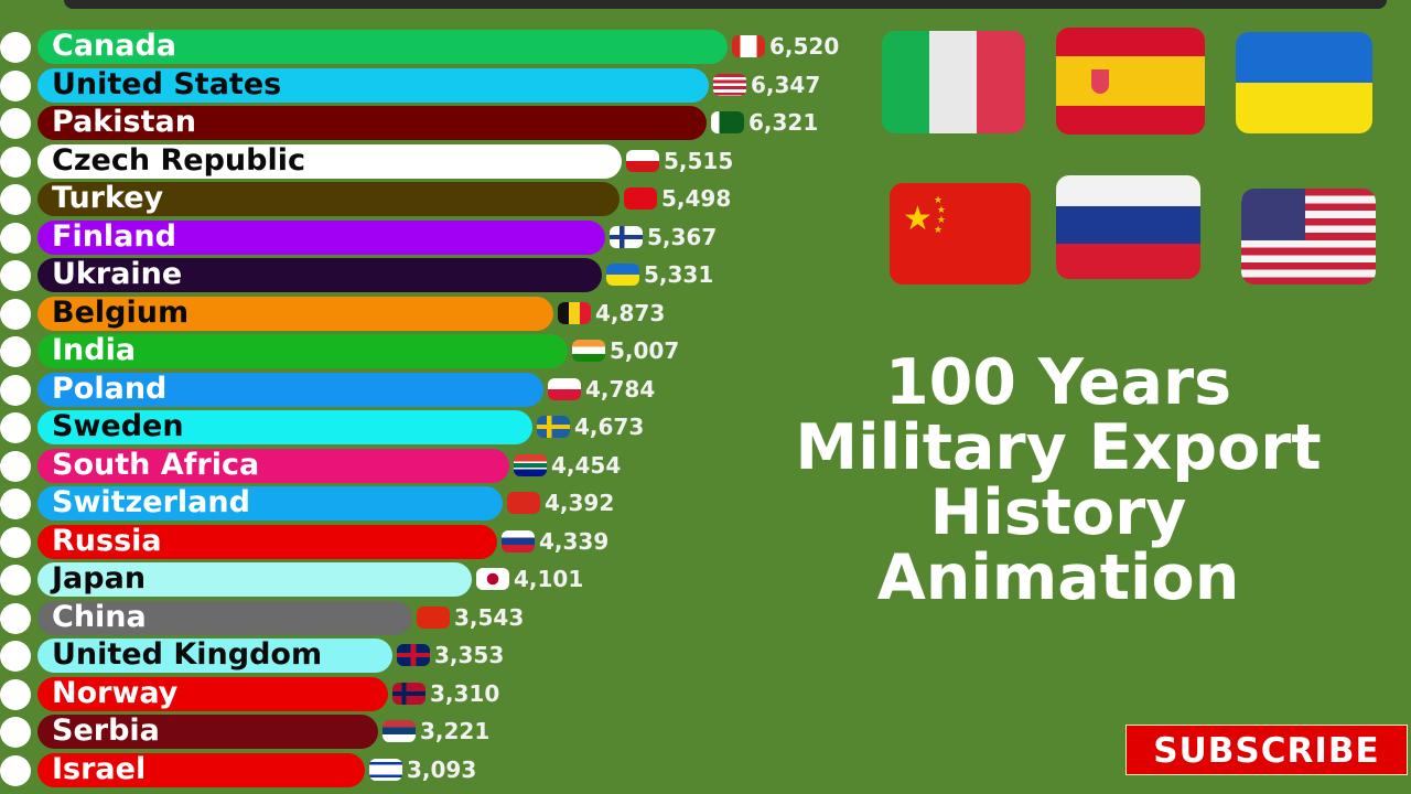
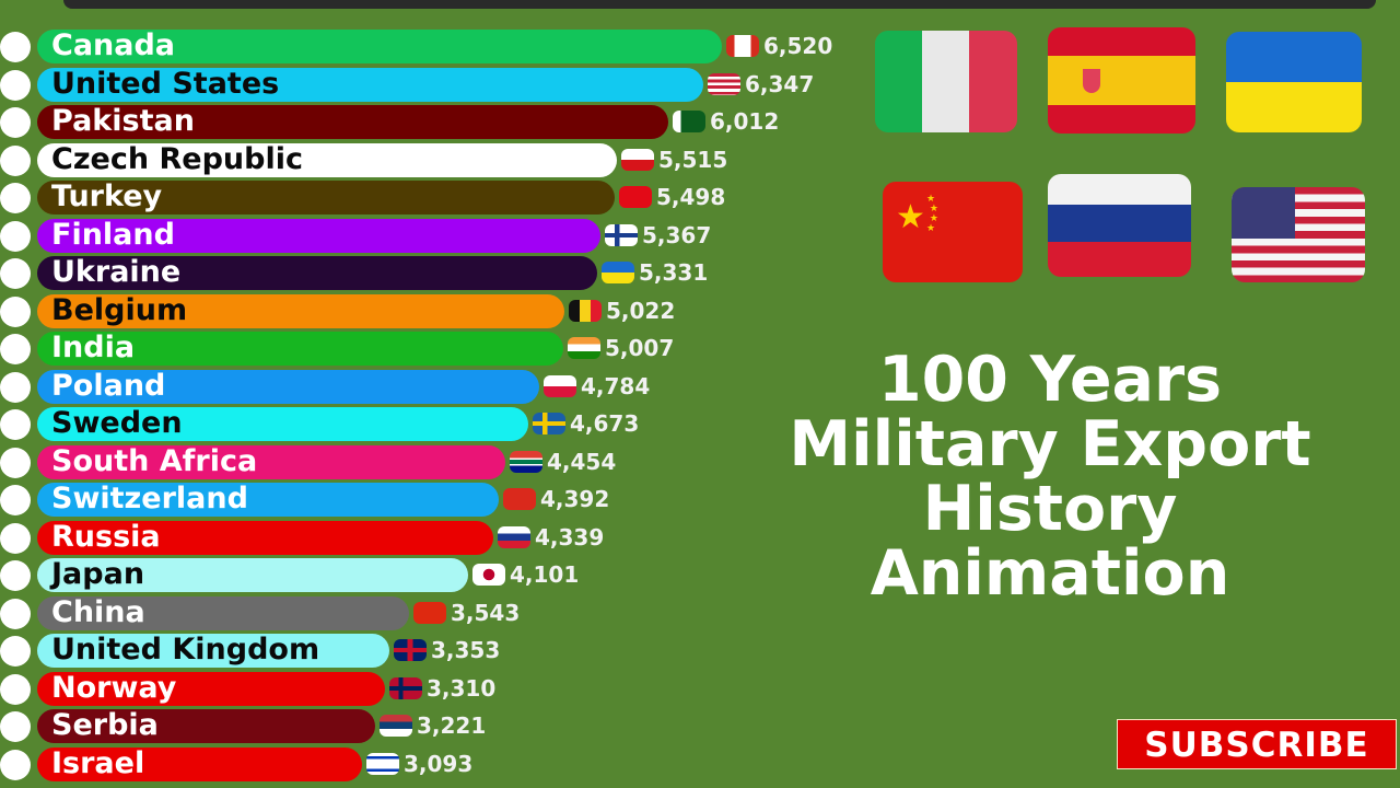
Pakistan: 6,321 -> 6,012
Belgium: 4,873 -> 5,022
